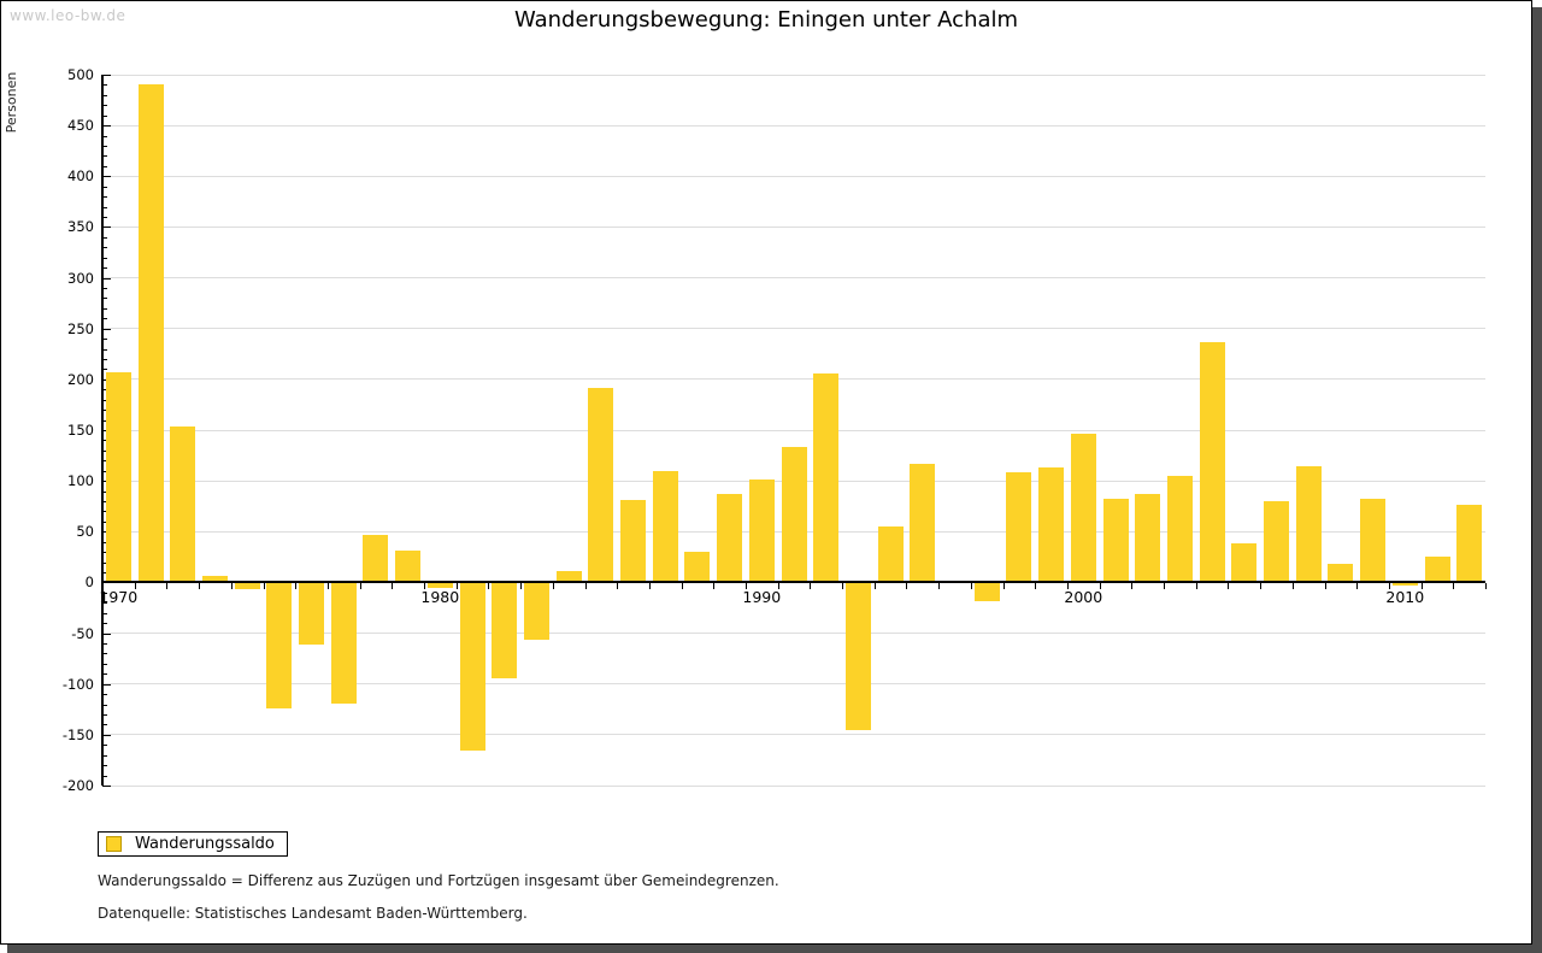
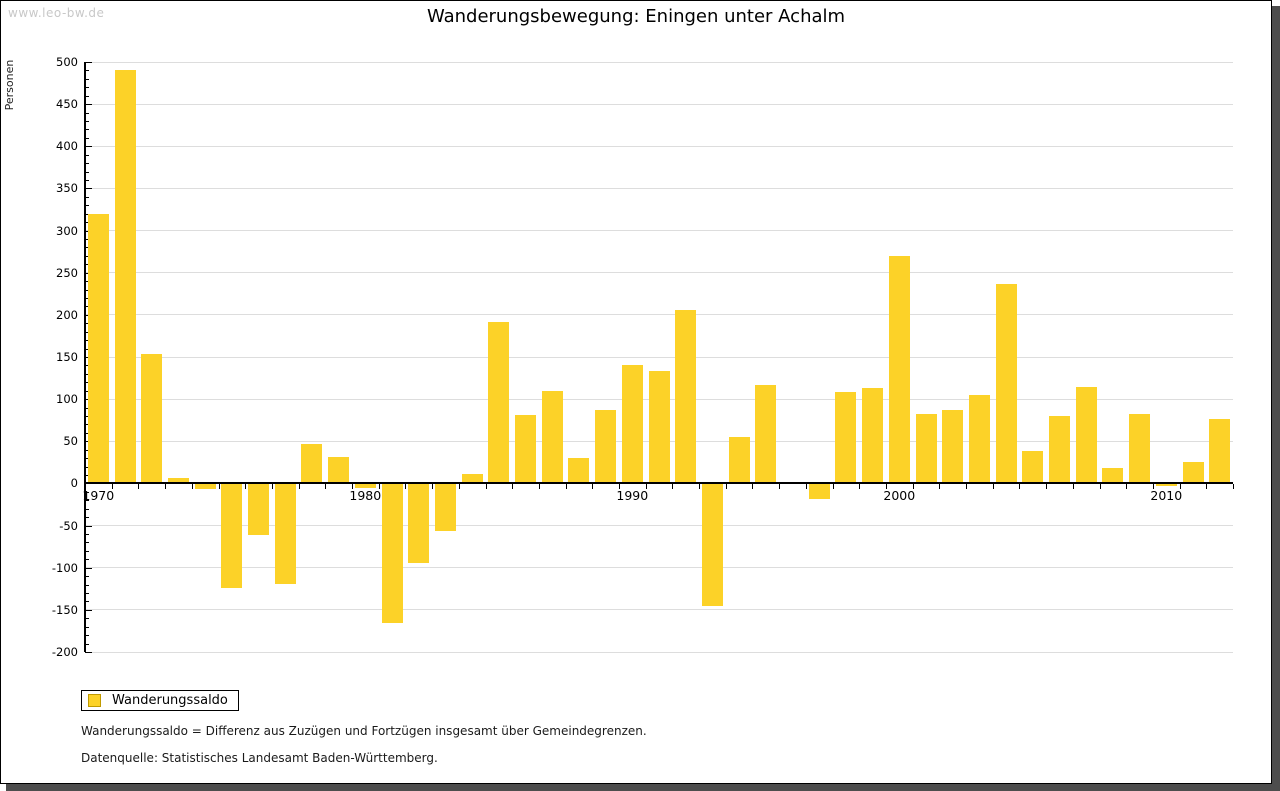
1970: 210 -> 320
1990: 100 -> 140
2000: 150 -> 270
